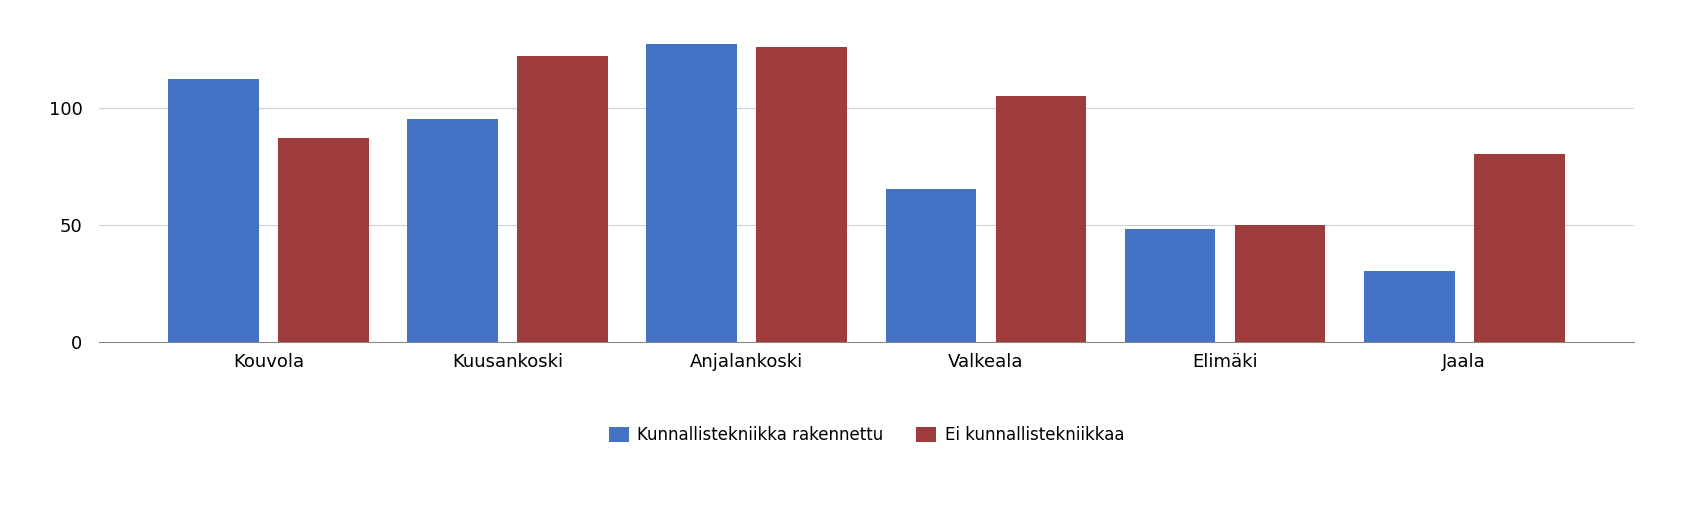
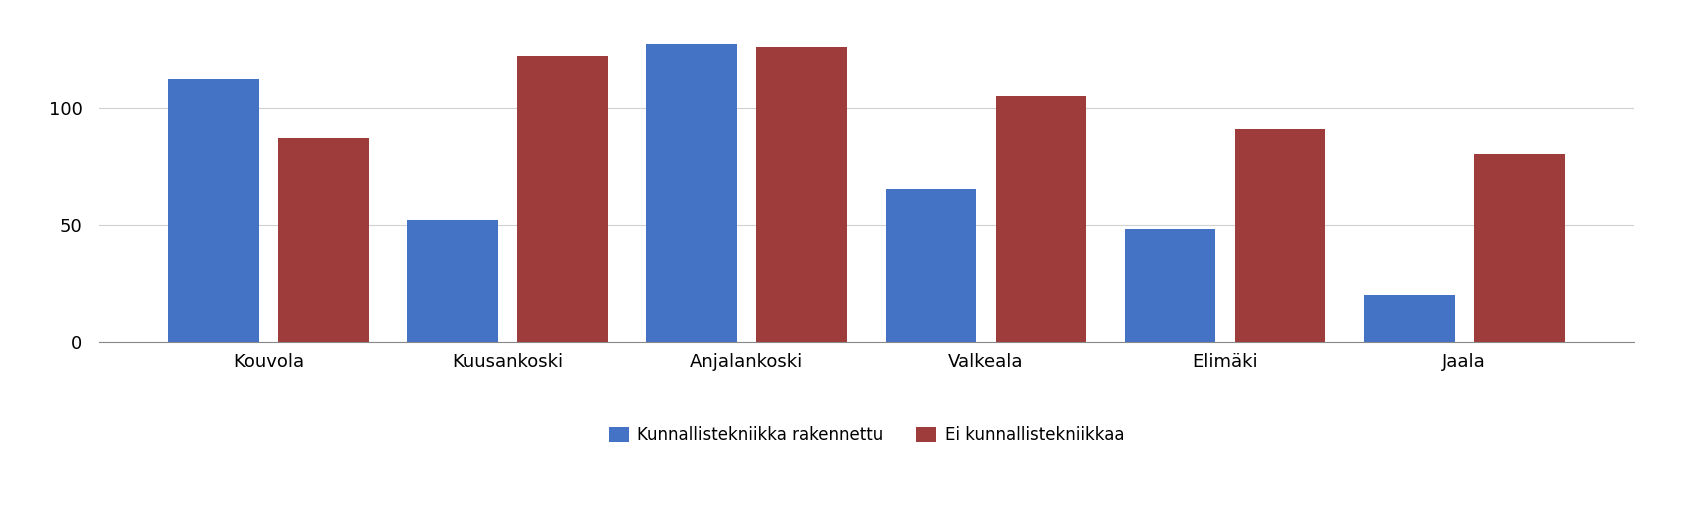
Kunnallistekniikka rakennettu/Kuusankoski: 95 -> 52
Ei kunnallistekniikkaa/Elimäki: 50 -> 91
Kunnallistekniikka rakennettu/Jaala: 30 -> 20
